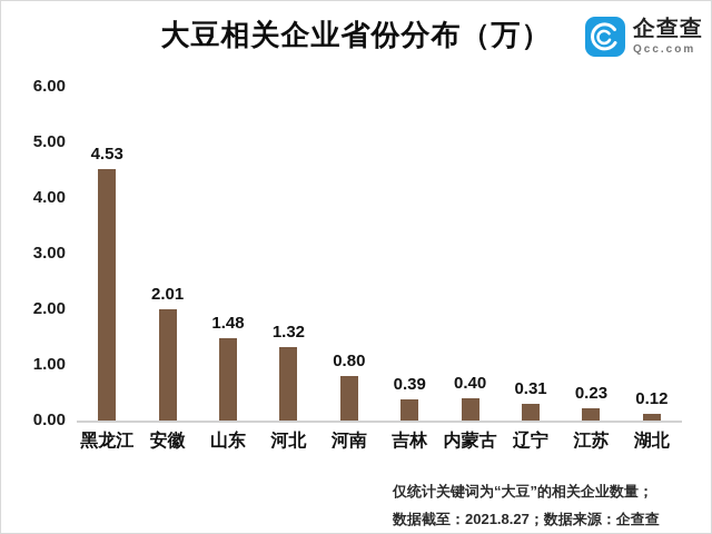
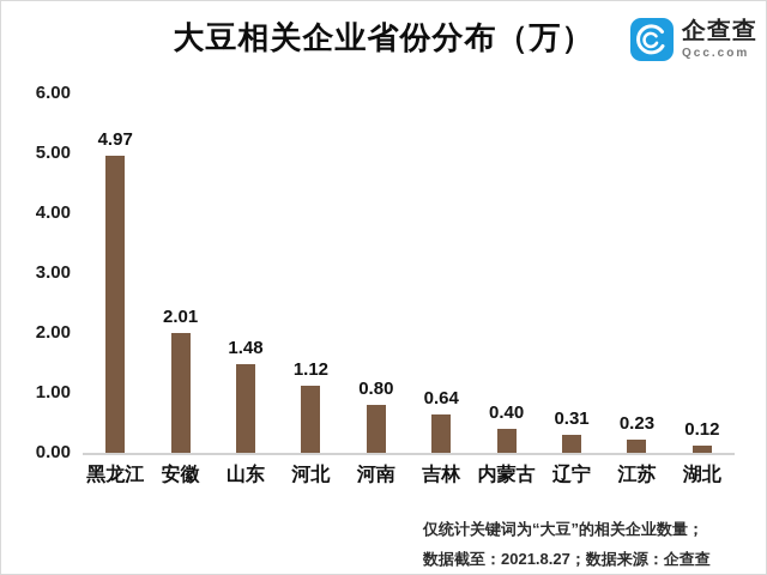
黑龙江: 4.53 -> 4.97
河北: 1.32 -> 1.12
吉林: 0.39 -> 0.64
